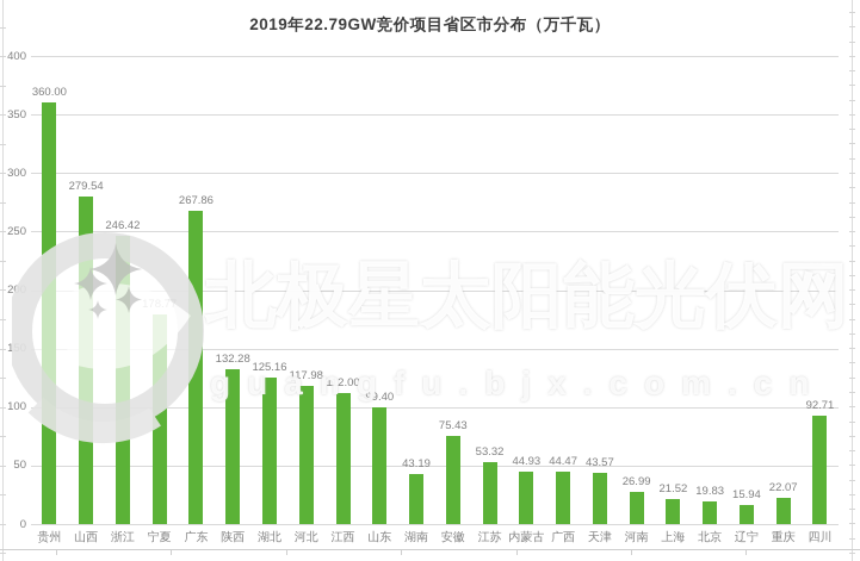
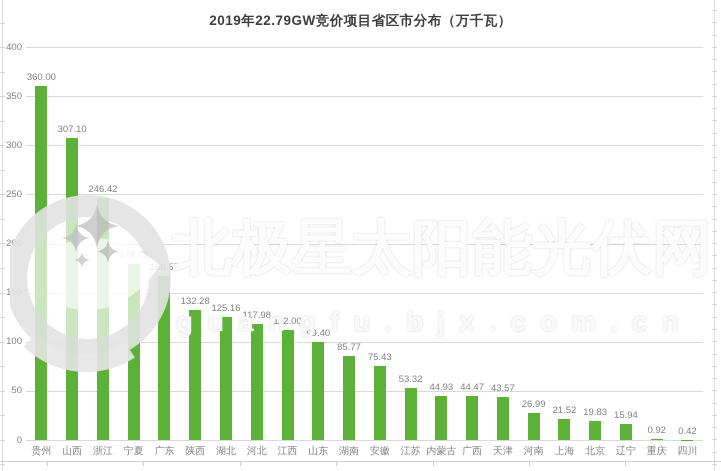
山西: 279.54 -> 307.10
广东: 267.86 -> 166.55
湖南: 43.19 -> 85.77
重庆: 22.07 -> 0.92
四川: 92.71 -> 0.42
